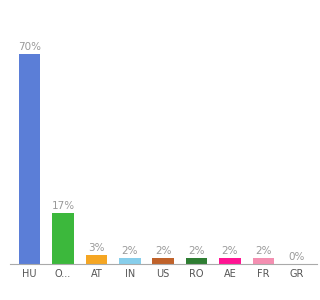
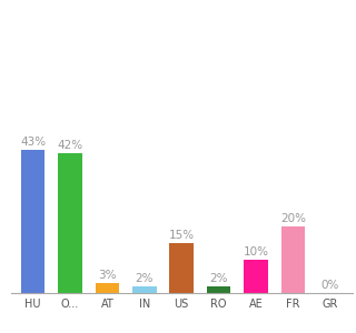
HU: 70% -> 43%
O...: 17% -> 42%
US: 2% -> 15%
AE: 2% -> 10%
FR: 2% -> 20%
